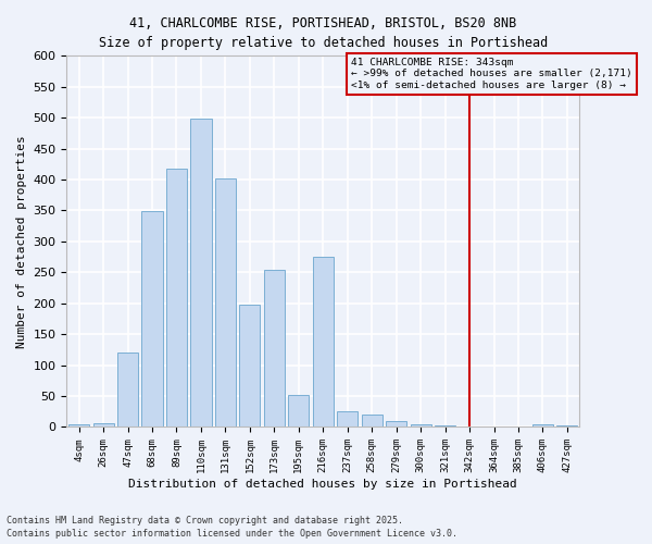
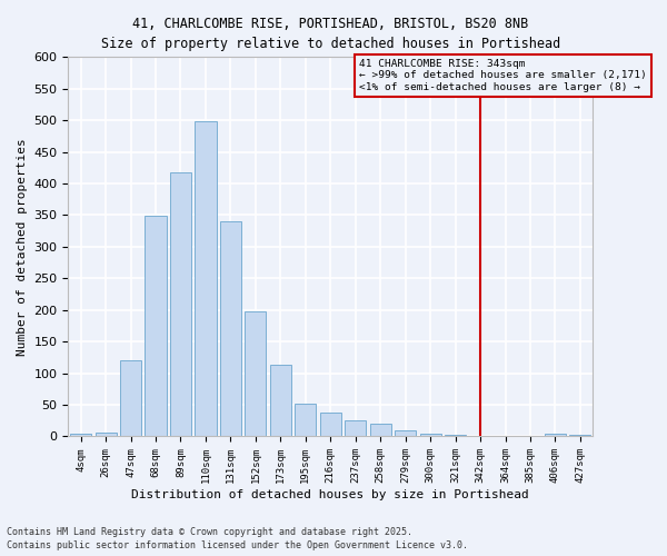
131sqm: 402 -> 340
173sqm: 254 -> 114
216sqm: 276 -> 37
